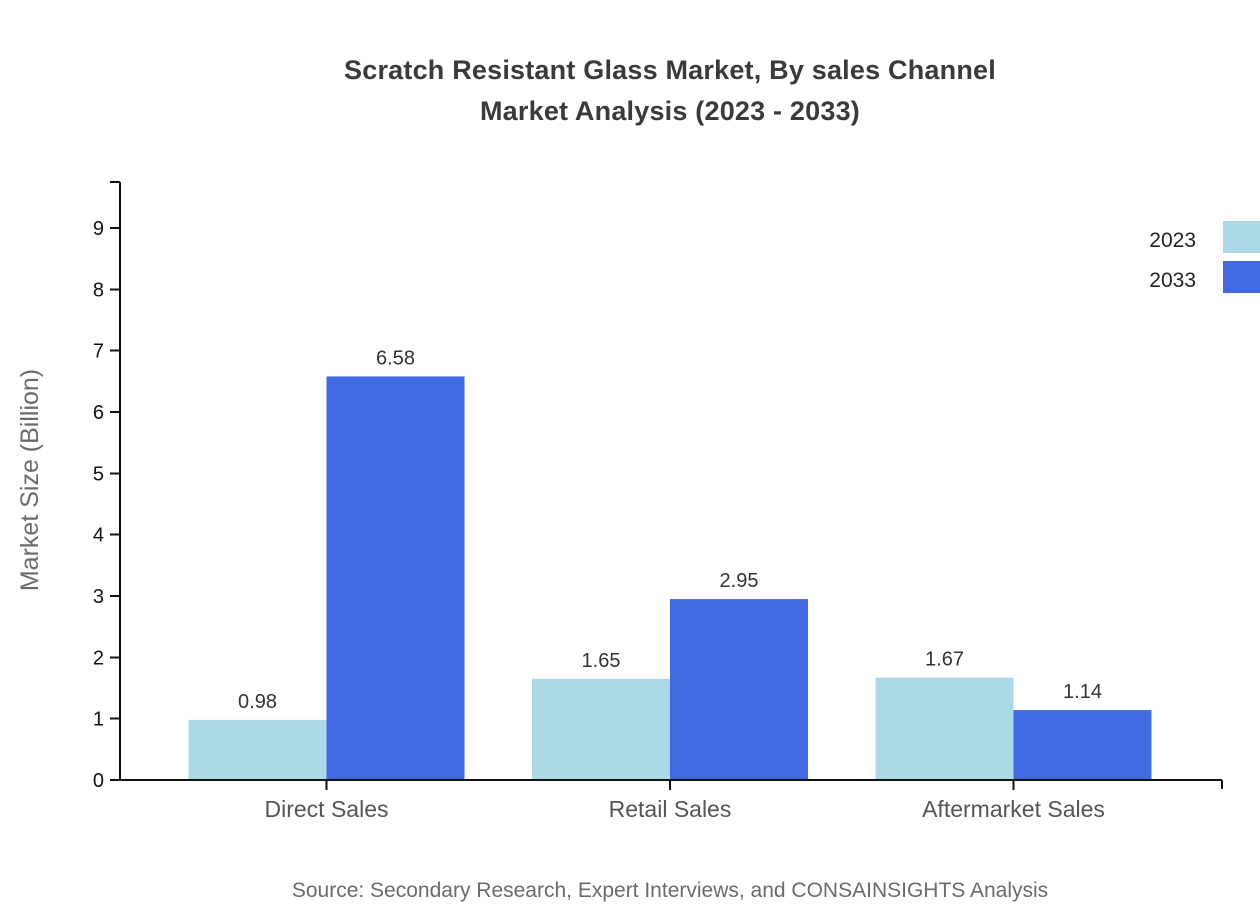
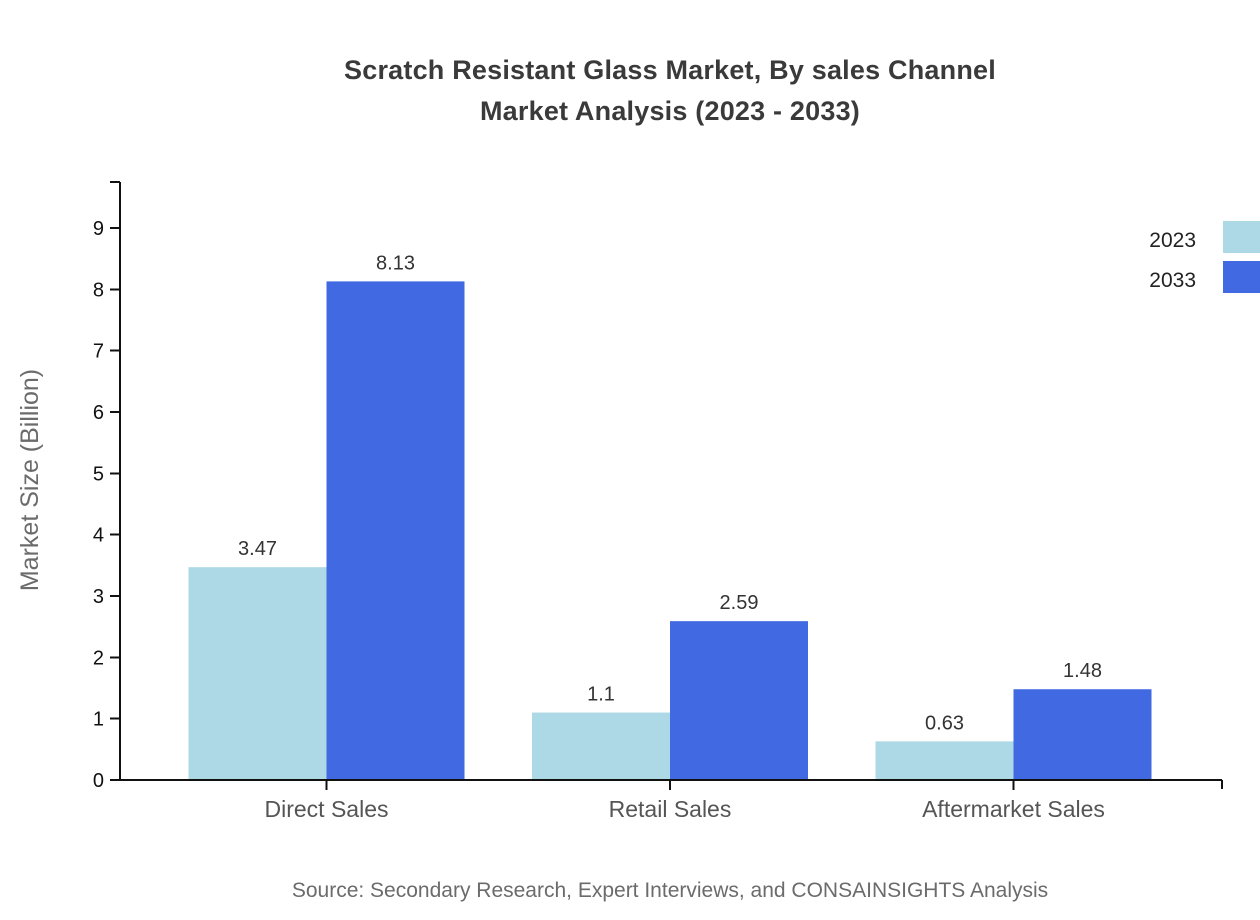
2023/Direct Sales: 0.98 -> 3.47
2033/Direct Sales: 6.58 -> 8.13
2023/Retail Sales: 1.65 -> 1.1
2033/Retail Sales: 2.95 -> 2.59
2023/Aftermarket Sales: 1.67 -> 0.63
2033/Aftermarket Sales: 1.14 -> 1.48
